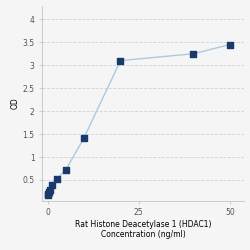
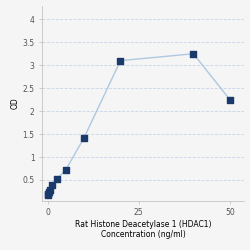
50: 3.45 -> 2.25
